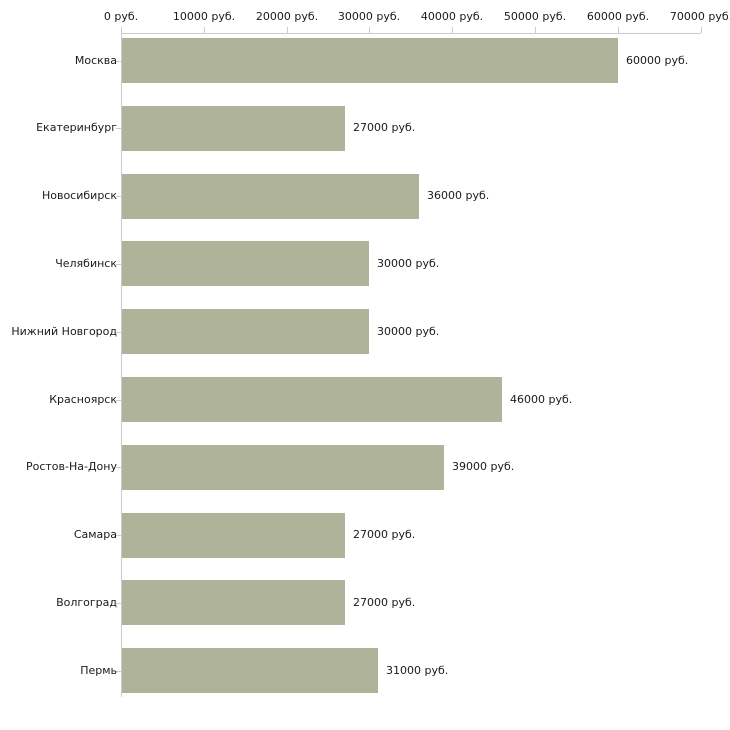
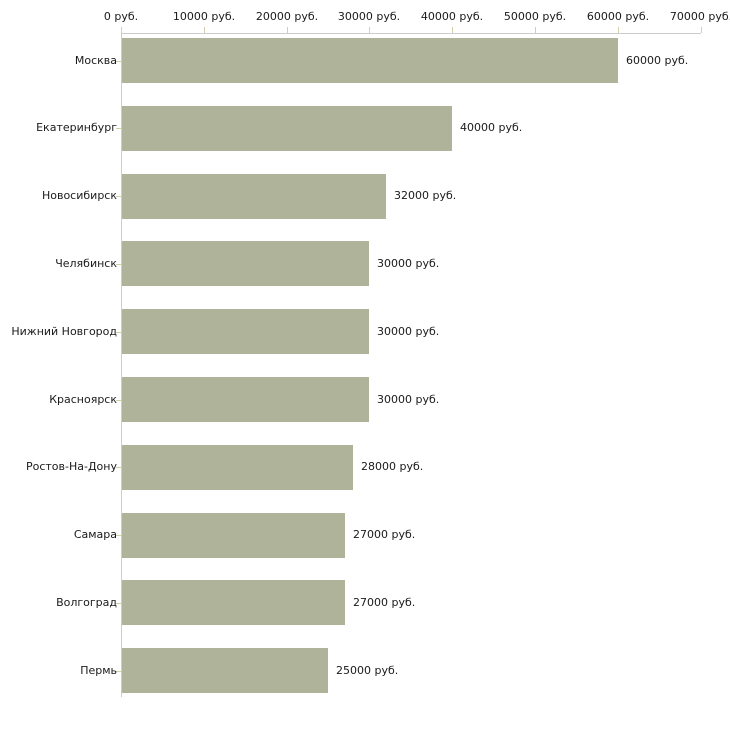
Екатеринбург: 27000 -> 40000
Новосибирск: 36000 -> 32000
Красноярск: 46000 -> 30000
Ростов-На-Дону: 39000 -> 28000
Пермь: 31000 -> 25000
